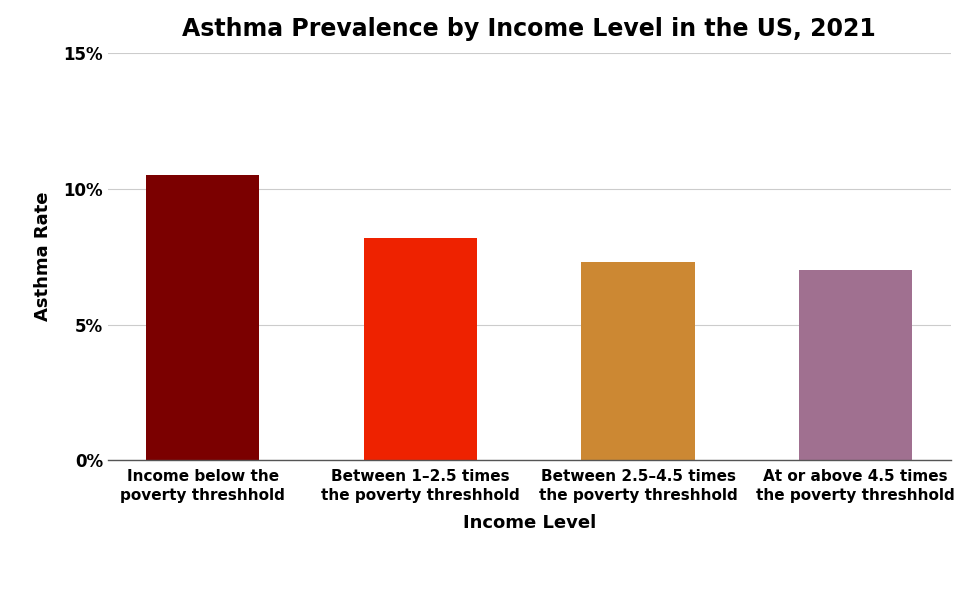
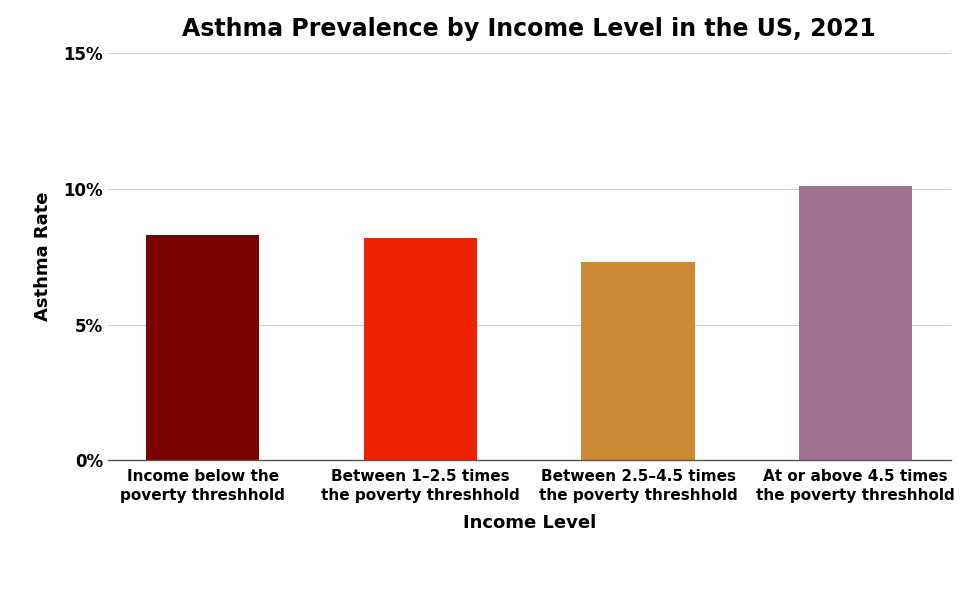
Income below the poverty threshhold: 10.5% -> 8.3%
At or above 4.5 times the poverty threshhold: 7.0% -> 10.1%
